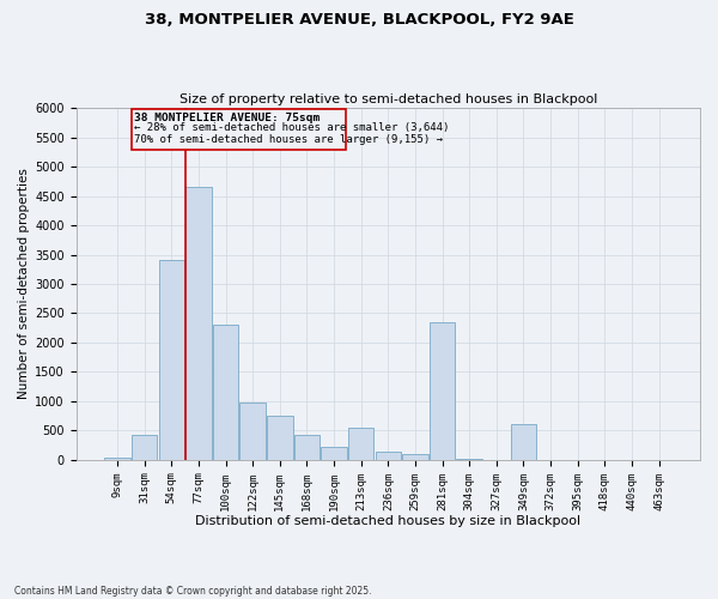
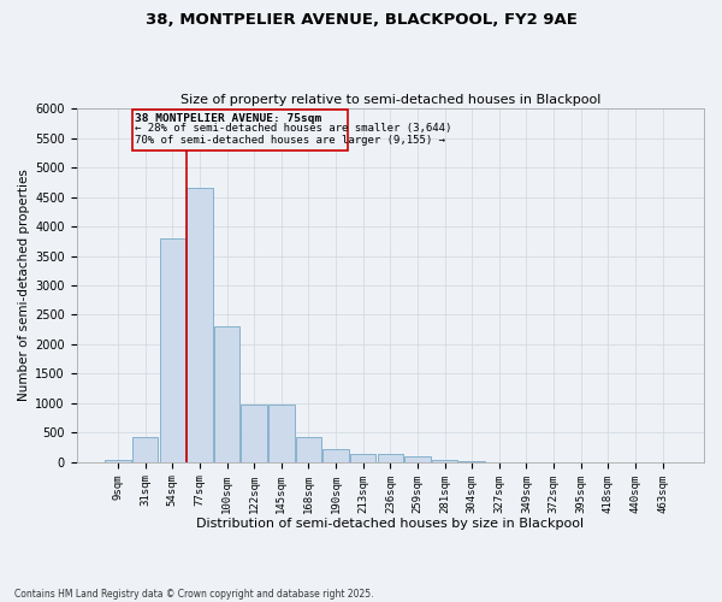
54sqm: 3400 -> 3800
145sqm: 750 -> 970
213sqm: 550 -> 130
281sqm: 2350 -> 30
349sqm: 600 -> 0
